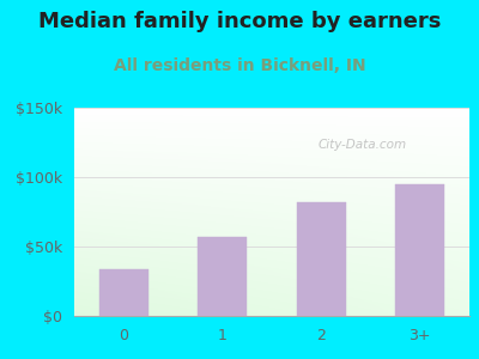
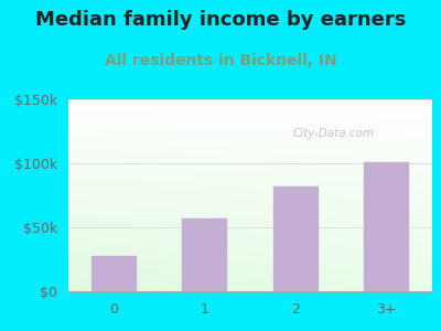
0: $34k -> $28k
3+: $95k -> $101k
